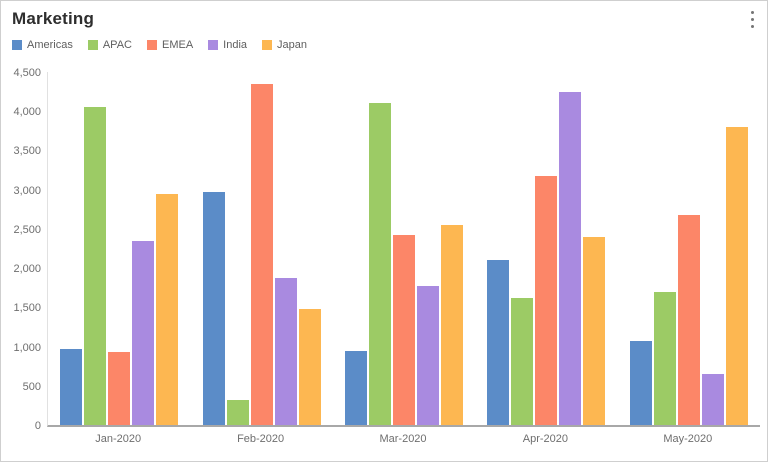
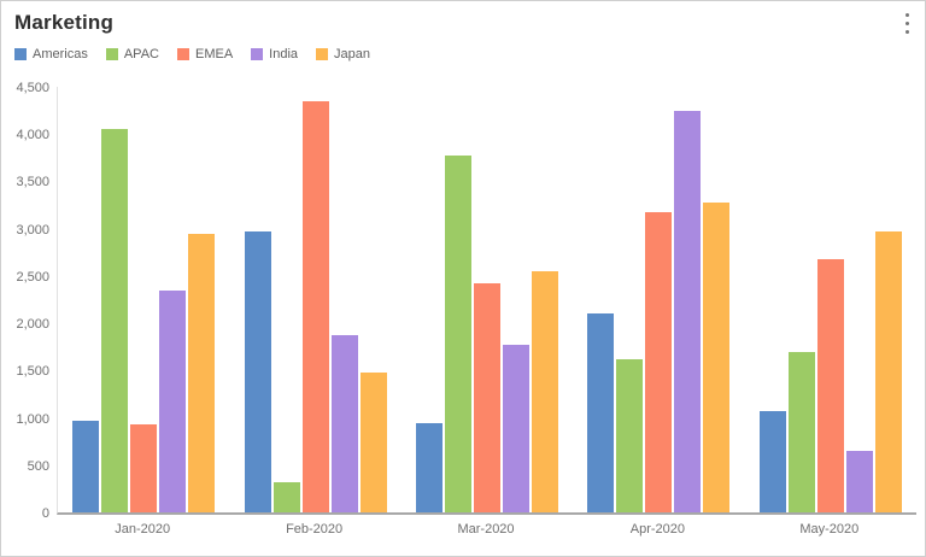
APAC/Mar-2020: 4100 -> 3800
Japan/Apr-2020: 2400 -> 3300
Japan/May-2020: 3800 -> 3000
